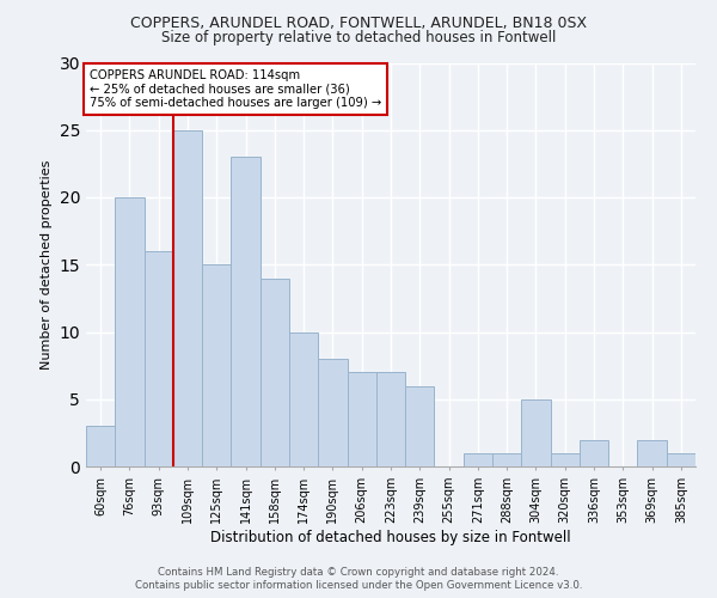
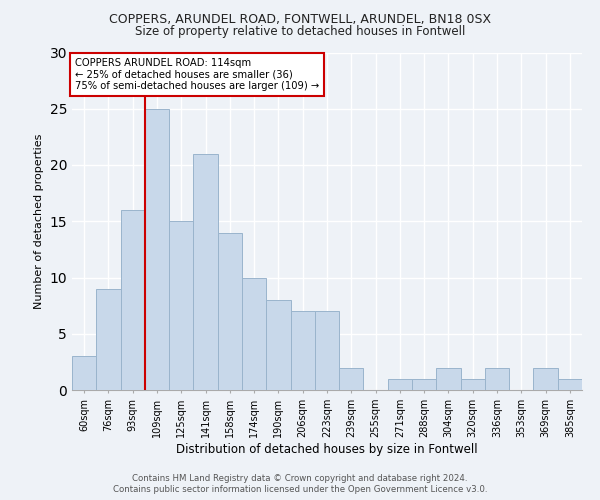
76sqm: 20 -> 9
141sqm: 23 -> 21
239sqm: 6 -> 2
304sqm: 5 -> 2
